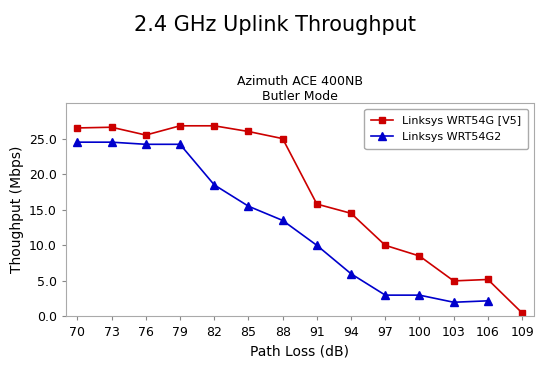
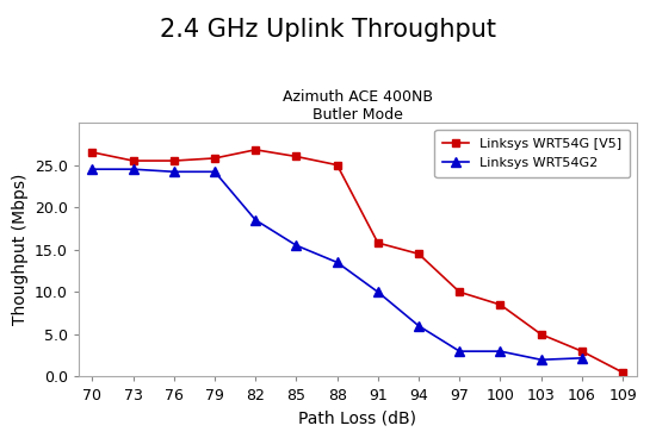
Linksys WRT54G [V5]/73: 26.6 -> 25.5
Linksys WRT54G [V5]/79: 26.8 -> 25.8
Linksys WRT54G [V5]/106: 5.2 -> 3.0
